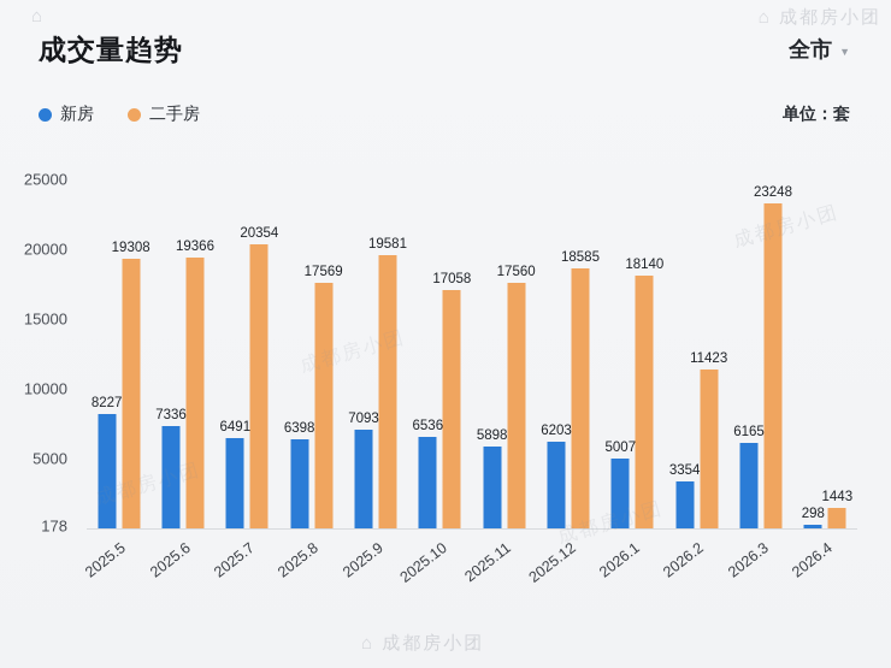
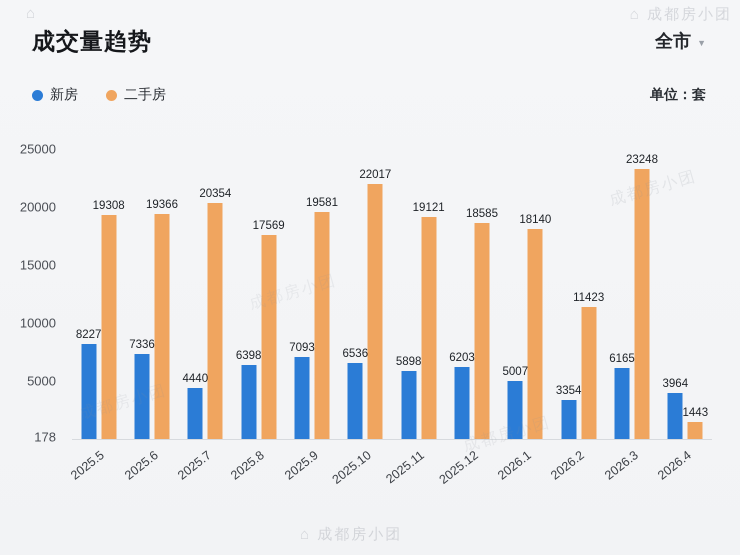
新房/2025.7: 6491 -> 4440
二手房/2025.10: 17058 -> 22017
二手房/2025.11: 17560 -> 19121
新房/2026.4: 298 -> 3964
